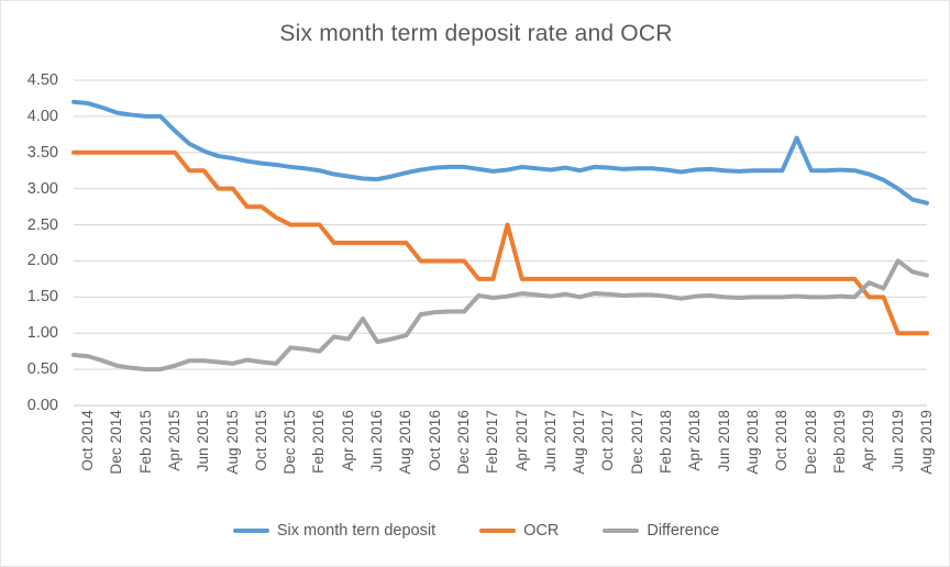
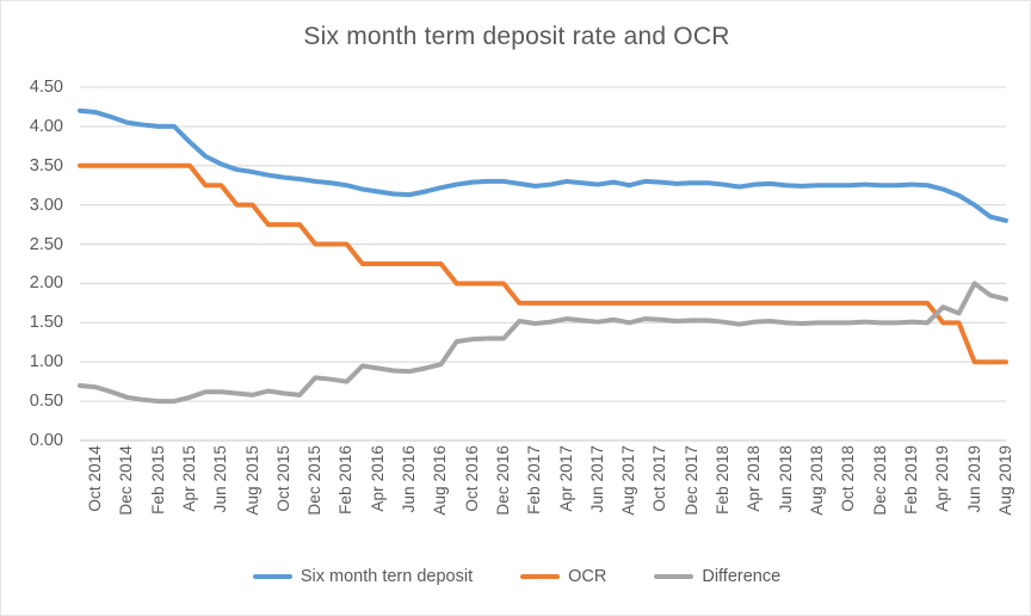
OCR/Dec 2015: 2.6 -> 2.8
Difference/Jun 2016: 1.2 -> 0.9
OCR/Apr 2017: 2.5 -> 1.8
Six month tern deposit/Dec 2018: 3.7 -> 3.3
